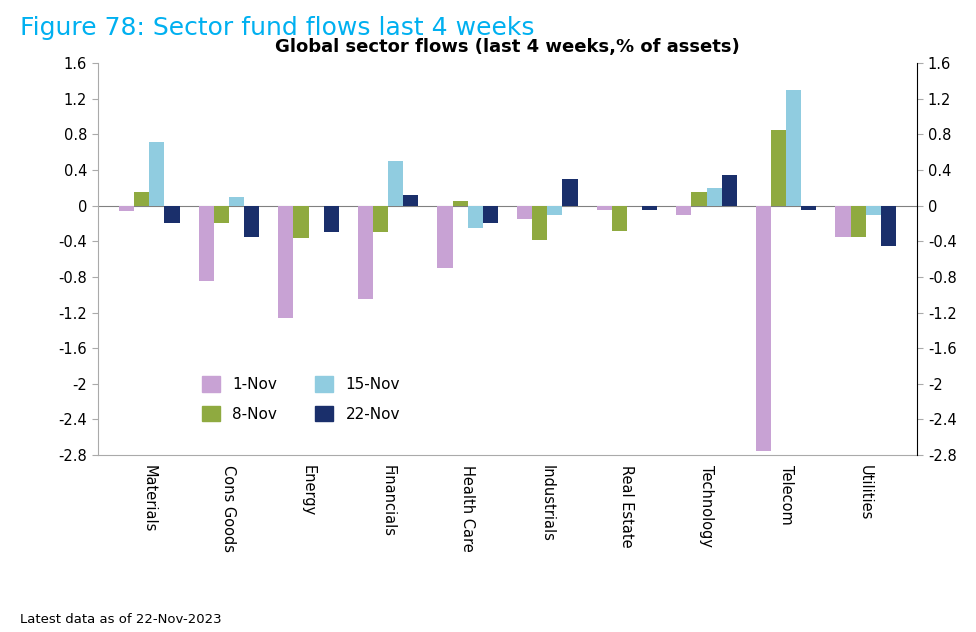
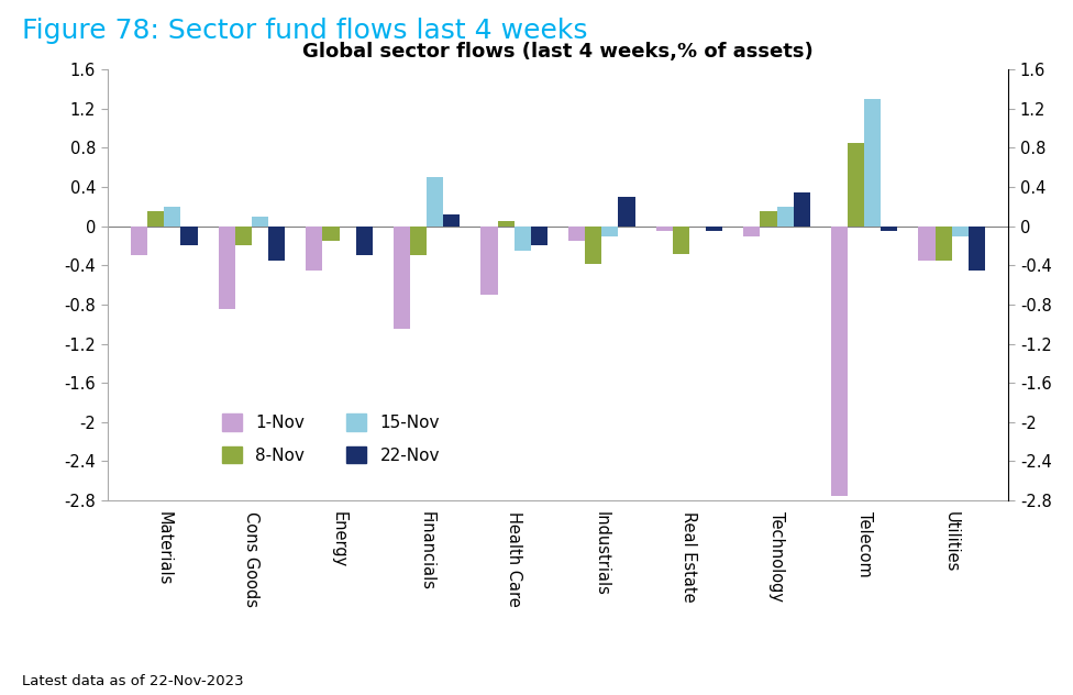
1-Nov/Materials: -0.06 -> -0.30
15-Nov/Materials: 0.72 -> 0.20
1-Nov/Energy: -1.26 -> -0.45
8-Nov/Energy: -0.36 -> -0.15
